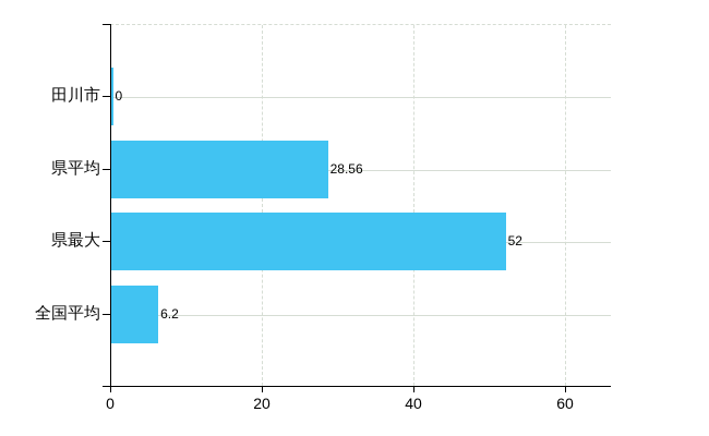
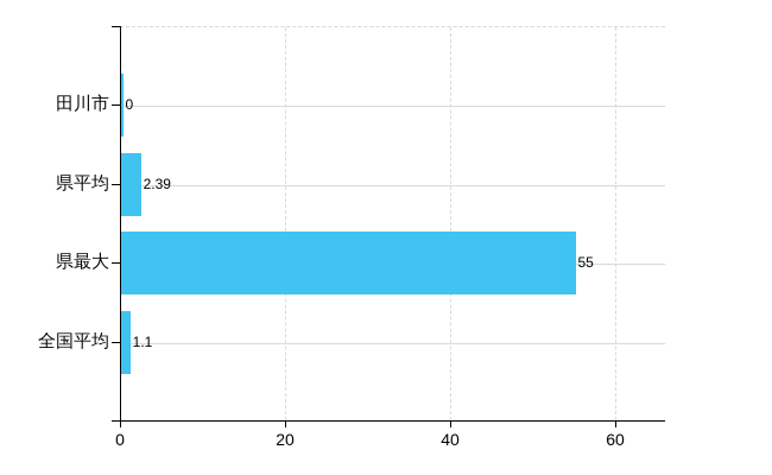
県平均: 28.56 -> 2.39
県最大: 52 -> 55
全国平均: 6.2 -> 1.1
